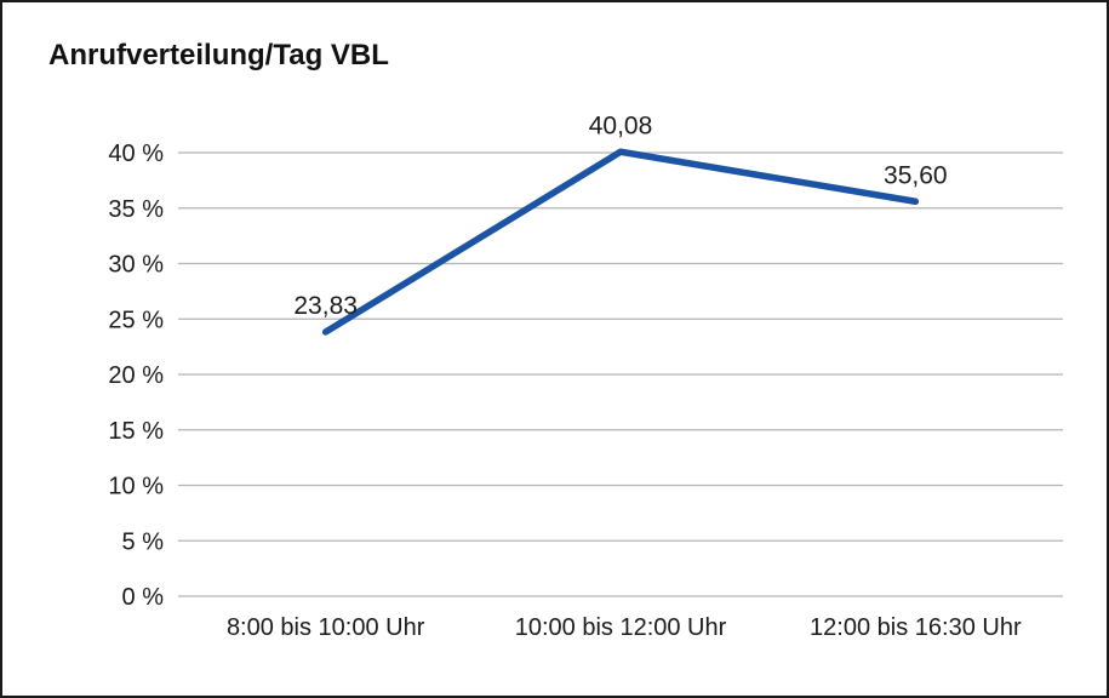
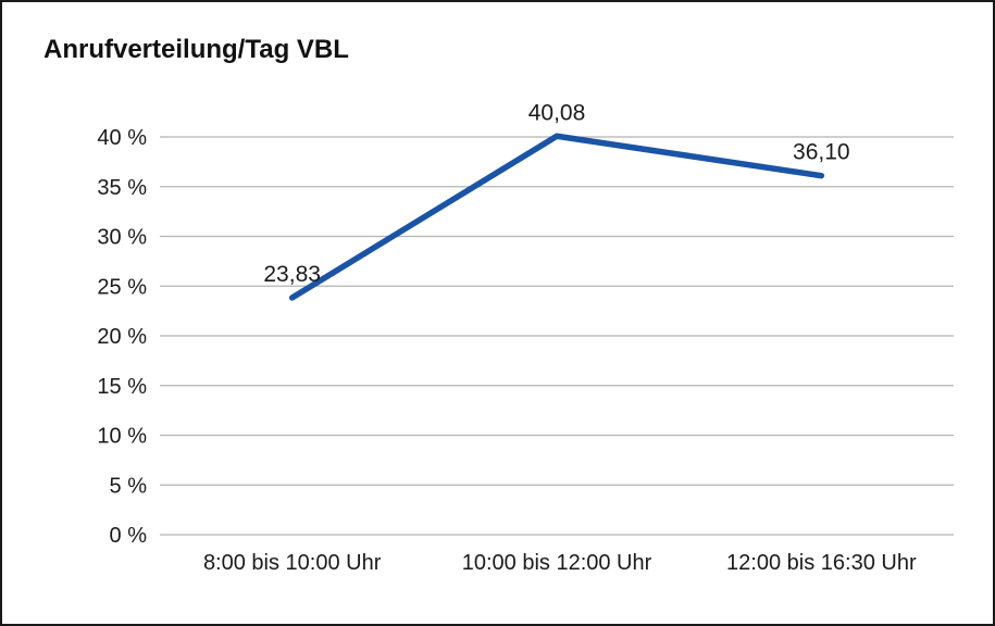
12:00 bis 16:30 Uhr: 35,60 -> 36,10
